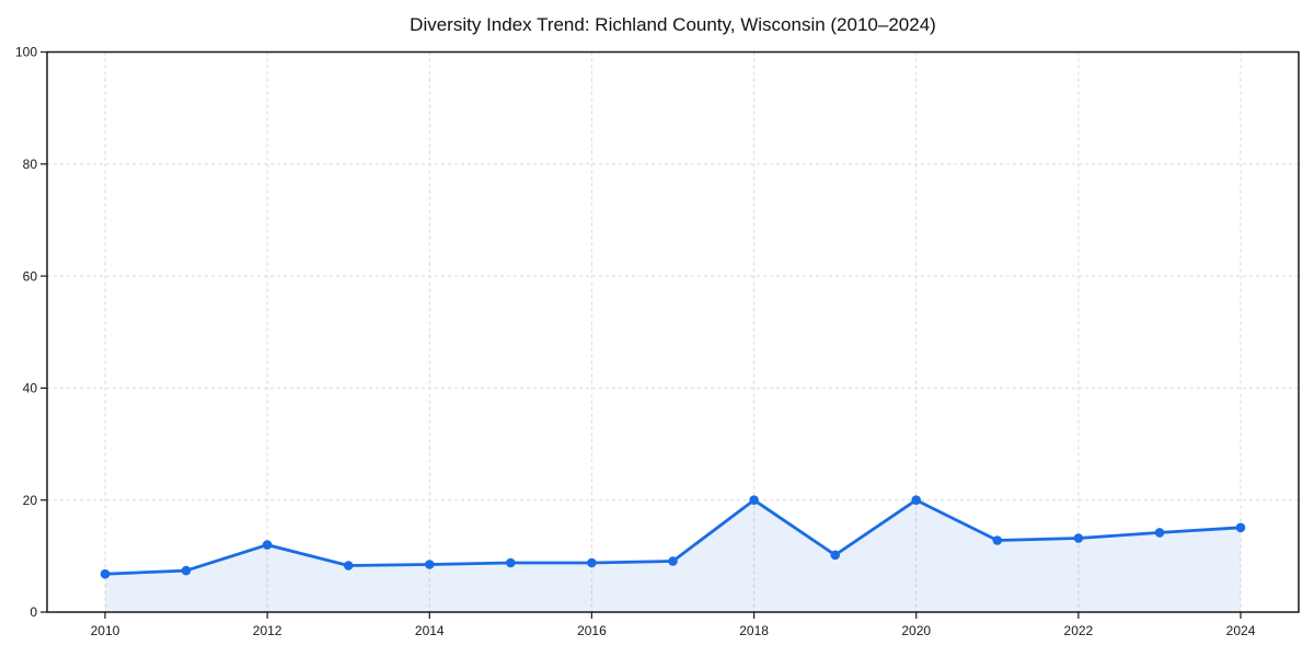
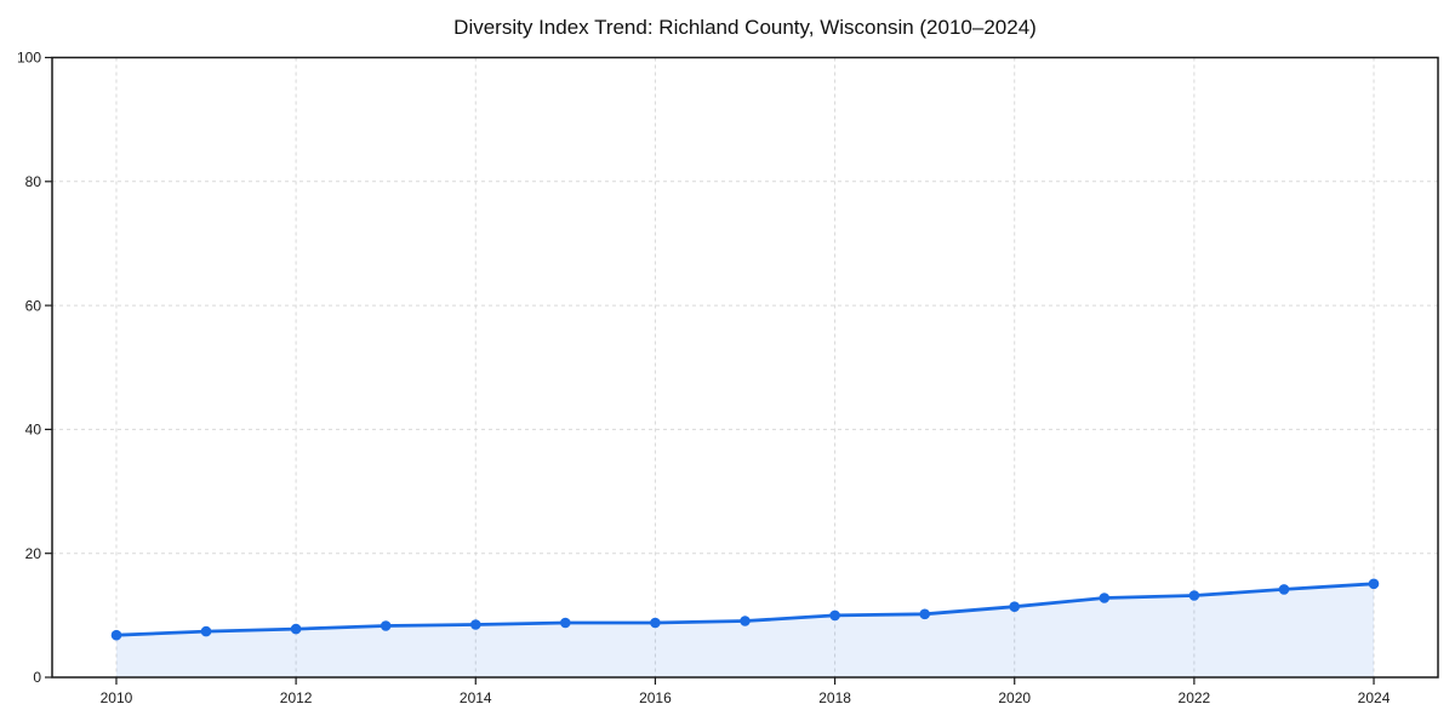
2012: 12 -> 8
2018: 20 -> 10
2020: 20 -> 11
